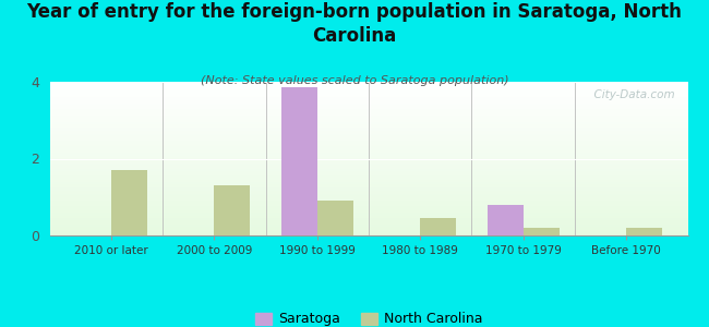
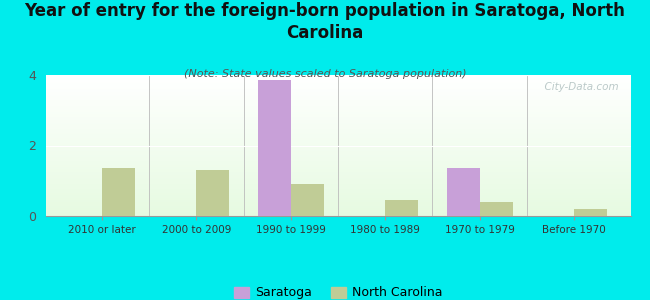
North Carolina/2010 or later: 1.70 -> 1.35
Saratoga/1970 to 1979: 0.80 -> 1.35
North Carolina/1970 to 1979: 0.20 -> 0.40
